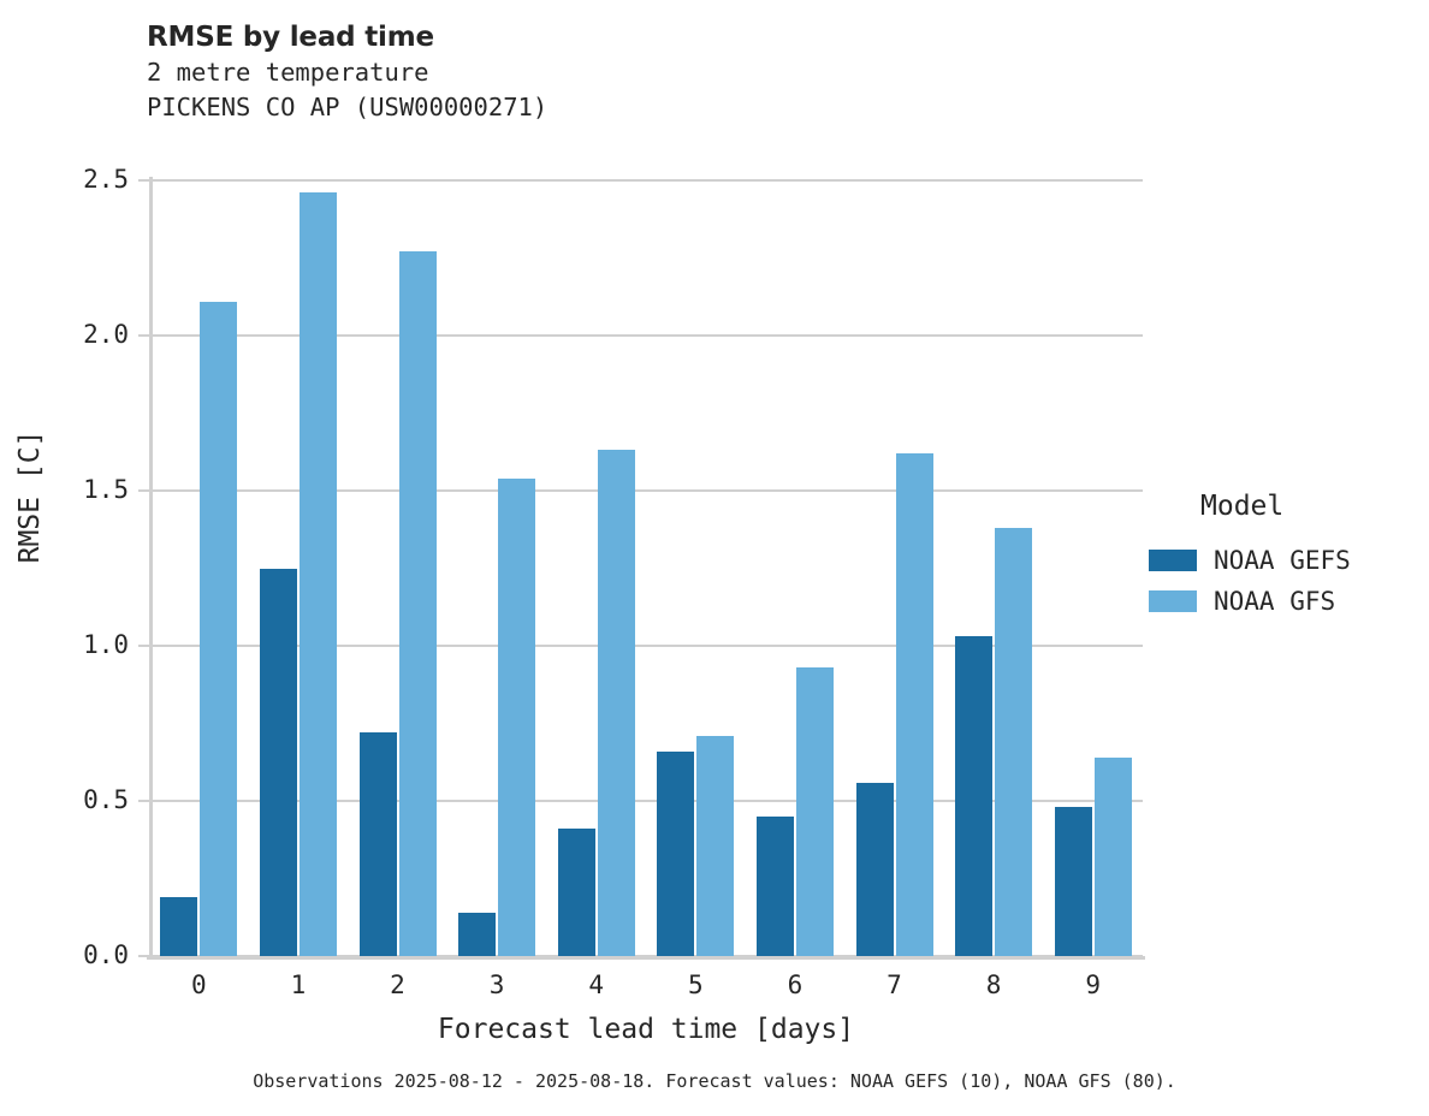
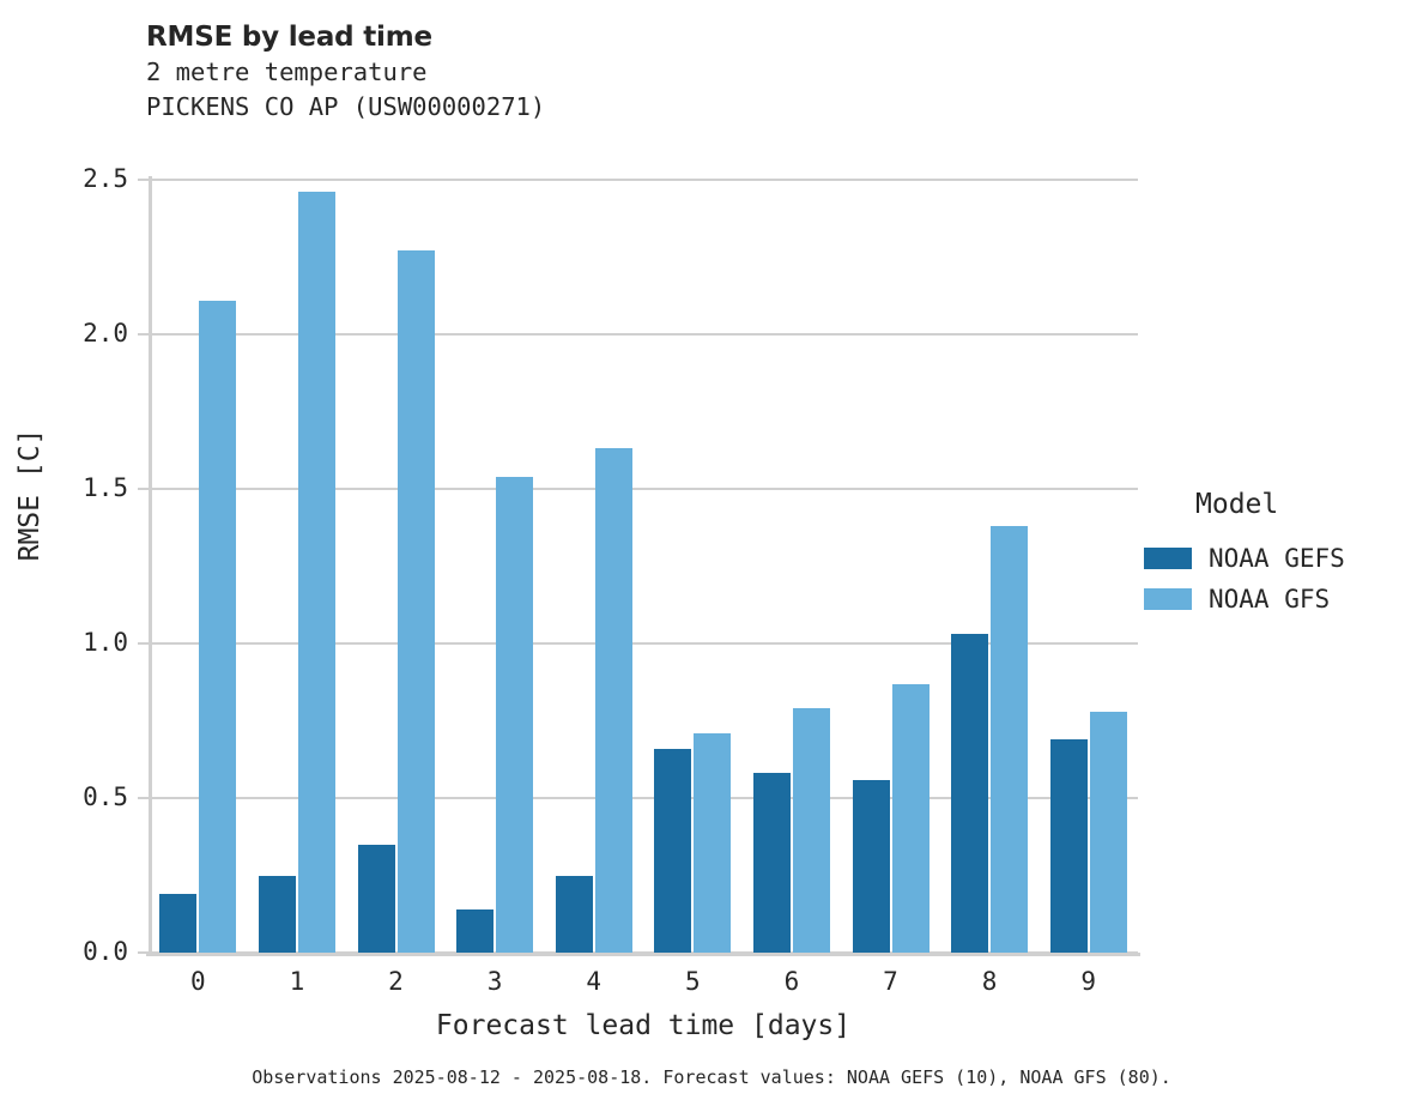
NOAA GEFS/1: 1.25 -> 0.25
NOAA GEFS/2: 0.72 -> 0.35
NOAA GEFS/4: 0.41 -> 0.25
NOAA GEFS/6: 0.45 -> 0.58
NOAA GFS/6: 0.93 -> 0.79
NOAA GFS/7: 1.62 -> 0.87
NOAA GEFS/9: 0.48 -> 0.69
NOAA GFS/9: 0.64 -> 0.78
